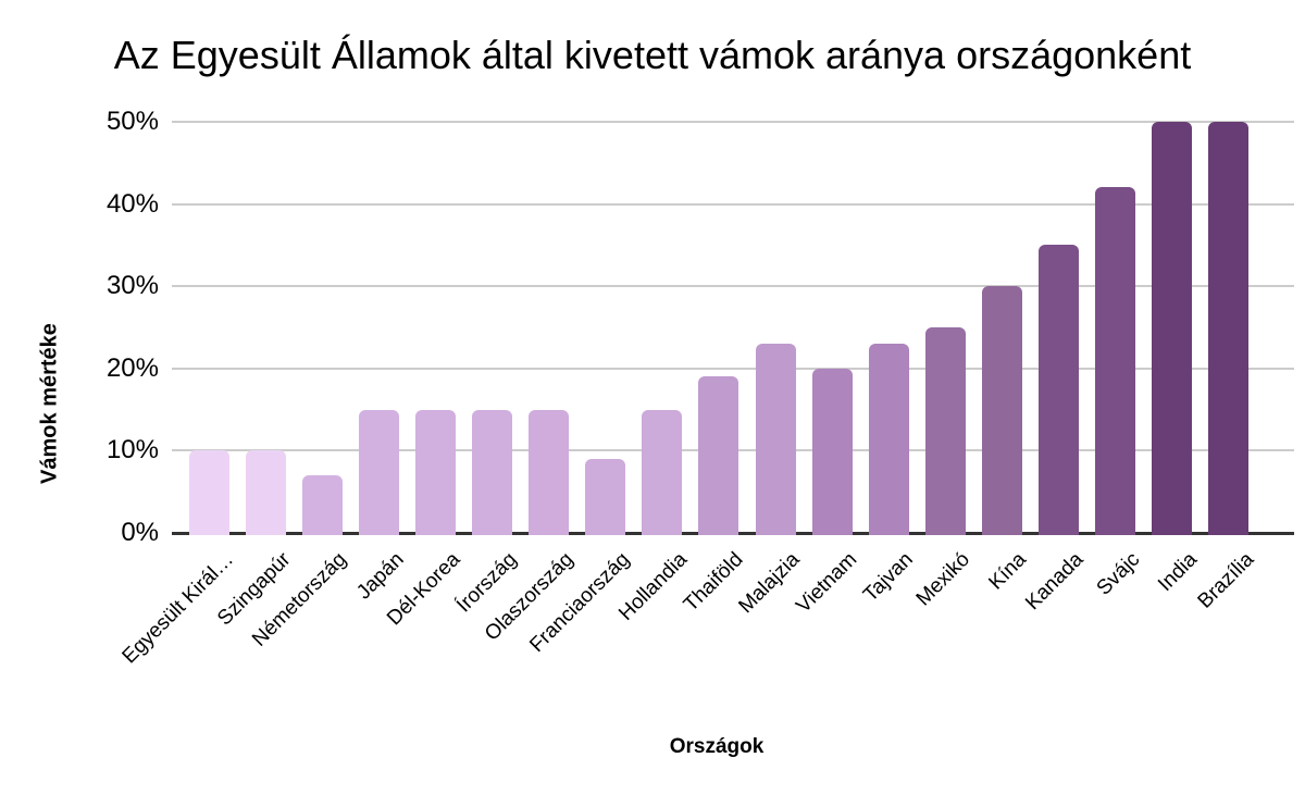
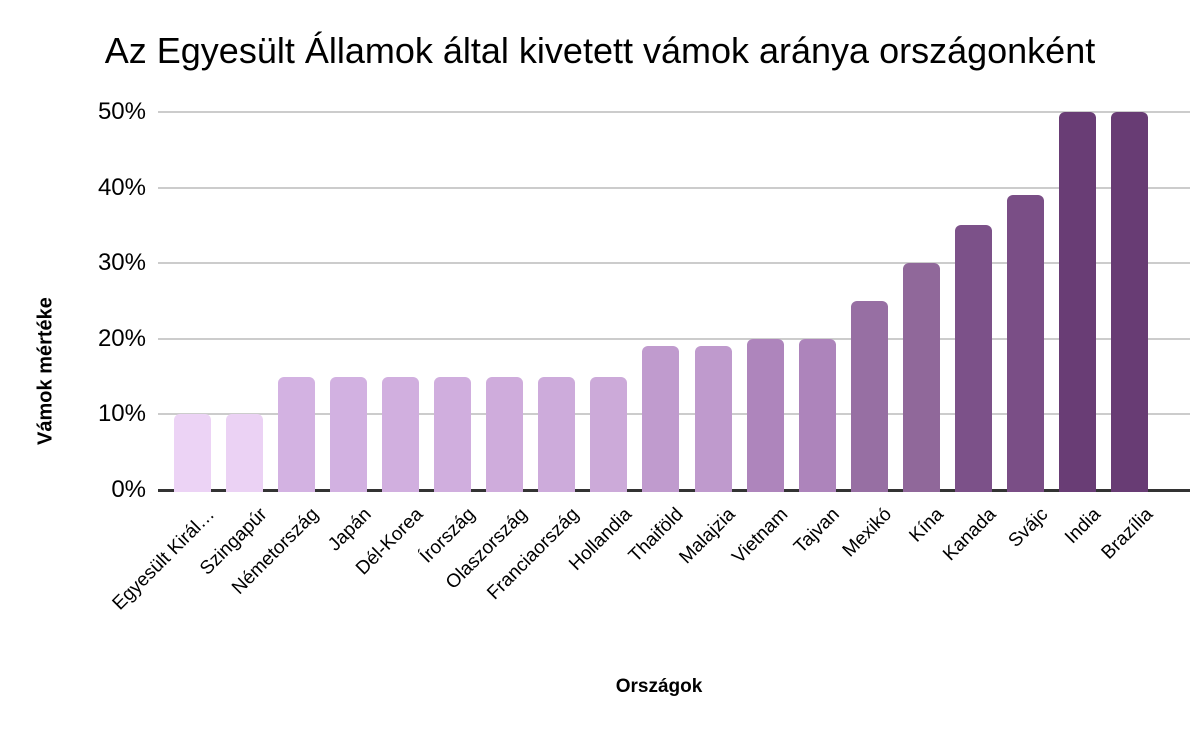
Németország: 7% -> 15%
Franciaország: 9% -> 15%
Malajzia: 23% -> 19%
Tajvan: 23% -> 20%
Svájc: 42% -> 39%
